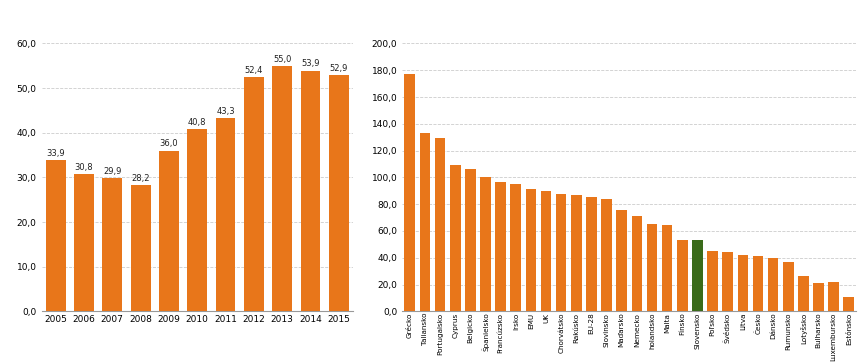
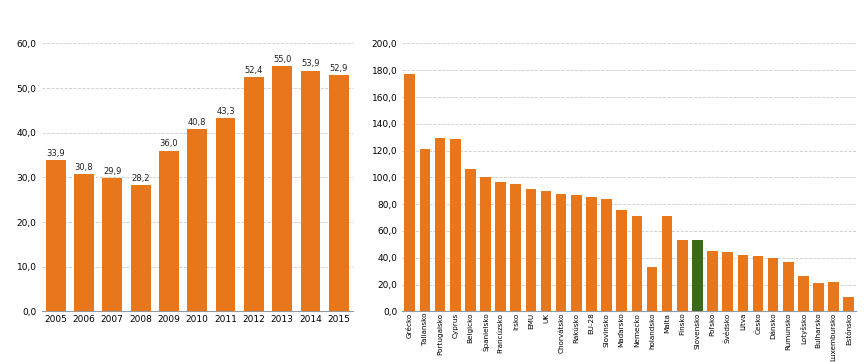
Taliansko: 133 -> 121
Cyprus: 110 -> 129
holandsko: 66 -> 33
Malta: 64 -> 71
